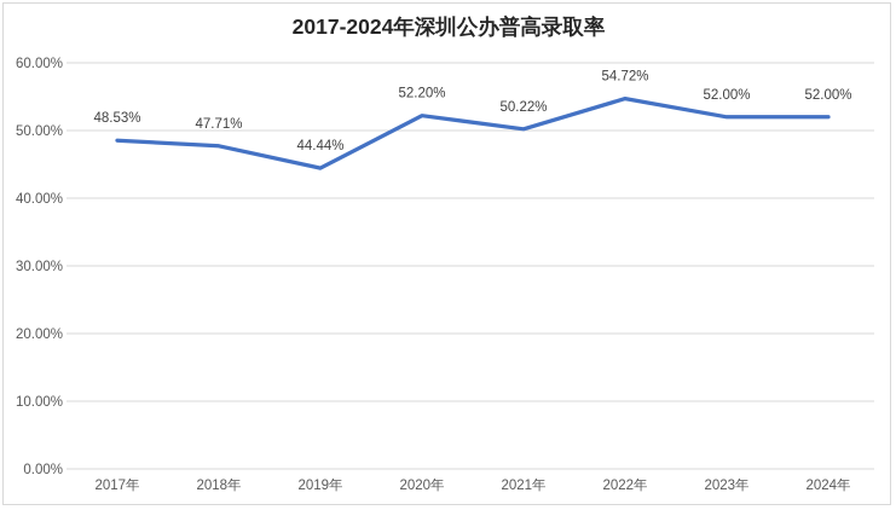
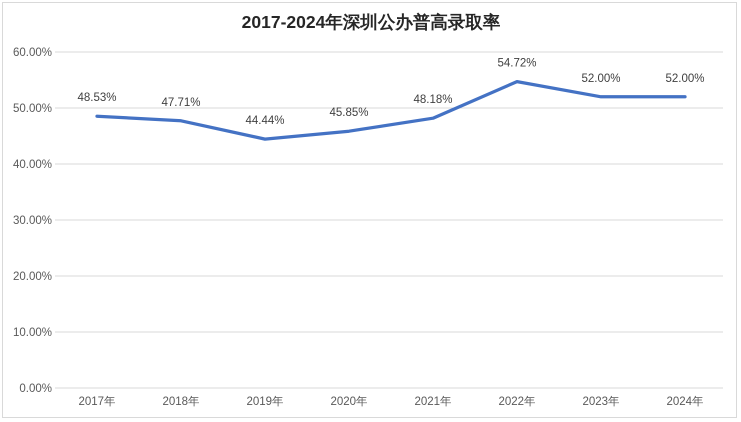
2020年: 52.20% -> 45.85%
2021年: 50.22% -> 48.18%
